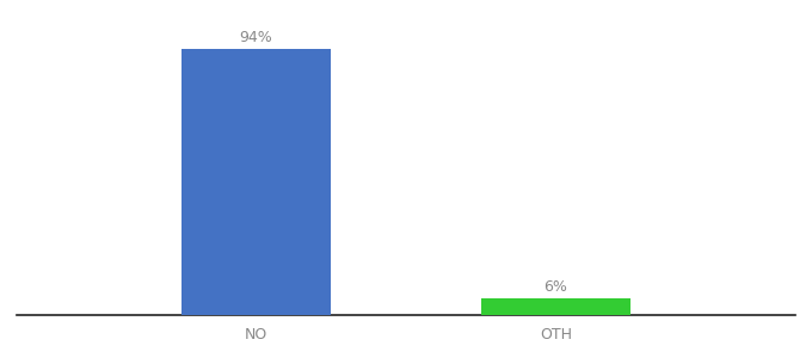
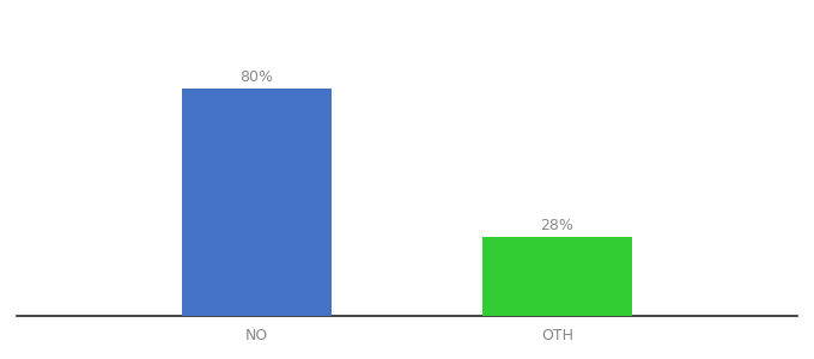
NO: 94% -> 80%
OTH: 6% -> 28%
